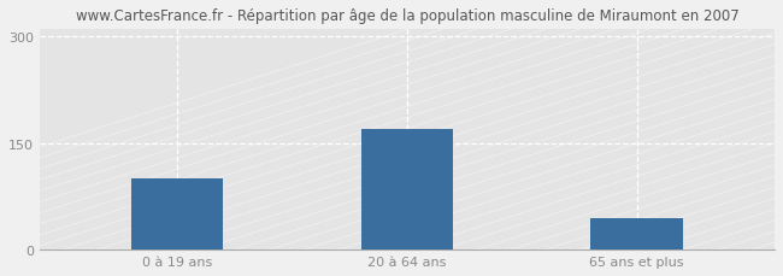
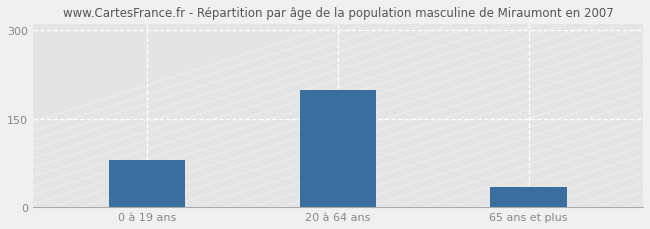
0 à 19 ans: 100 -> 80
20 à 64 ans: 170 -> 198
65 ans et plus: 45 -> 34
